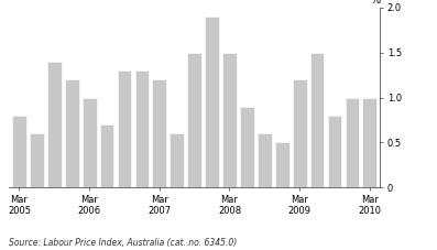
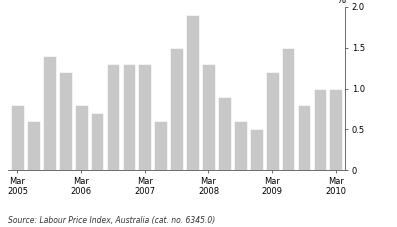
Mar 2006: 1.0 -> 0.8
Mar 2007: 1.2 -> 1.3
Mar 2008: 1.5 -> 1.3
